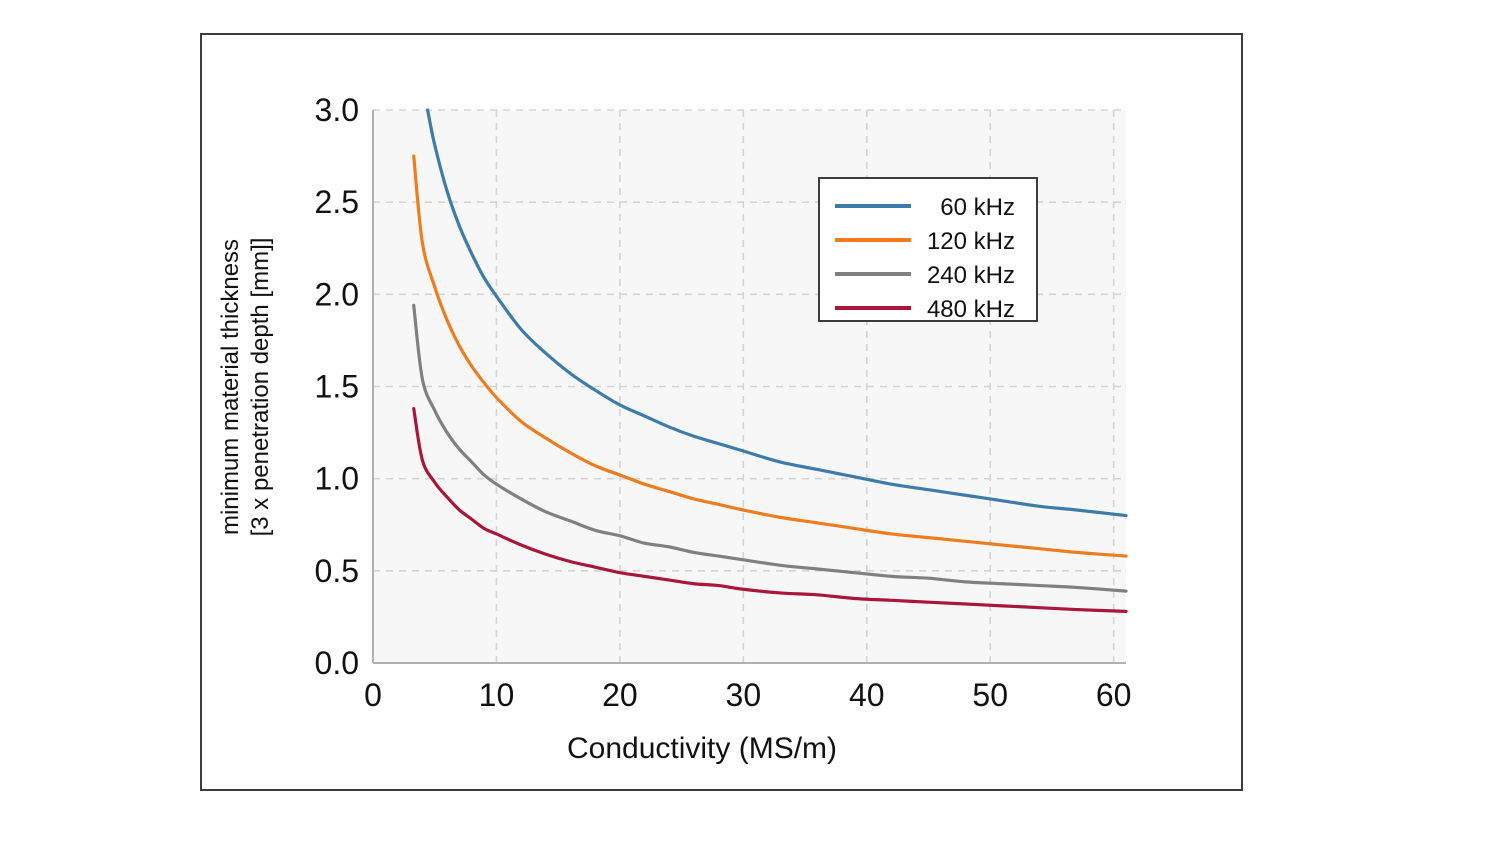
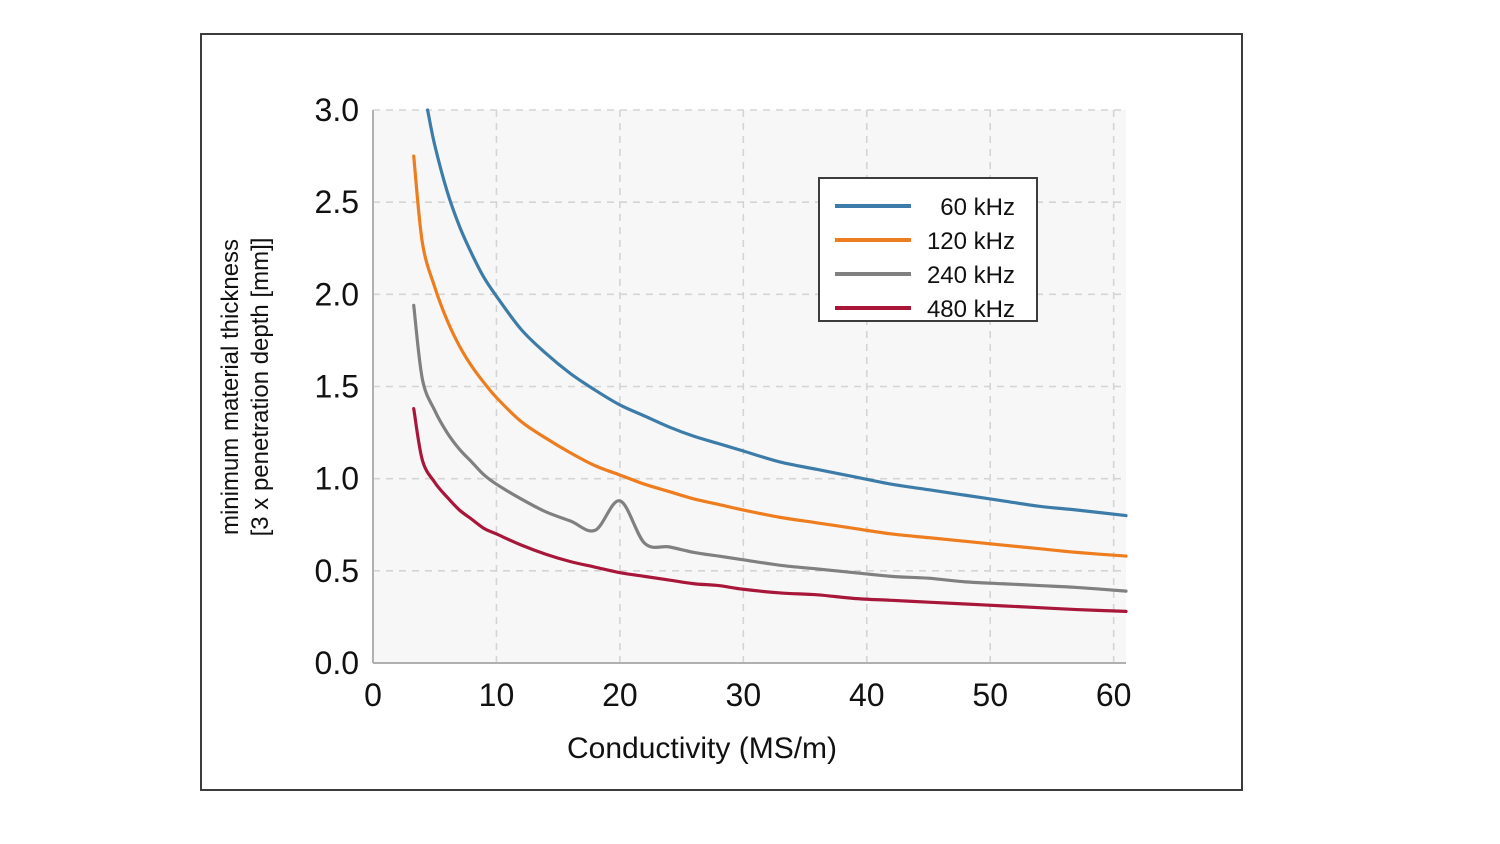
240 kHz/20: 0.69 -> 0.88
